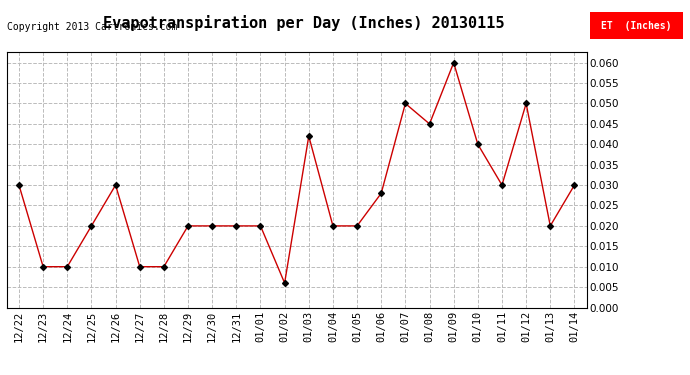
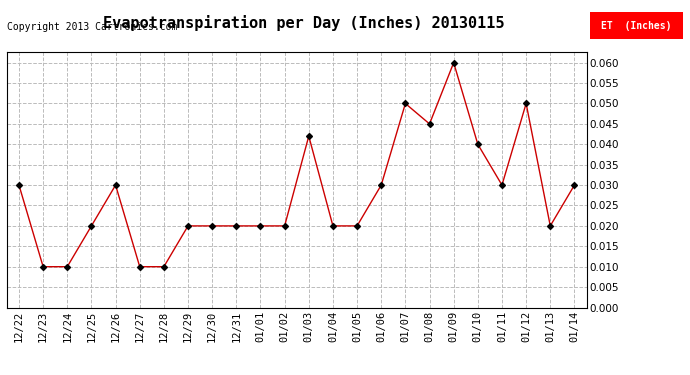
01/02: 0.006 -> 0.020
01/06: 0.028 -> 0.030
